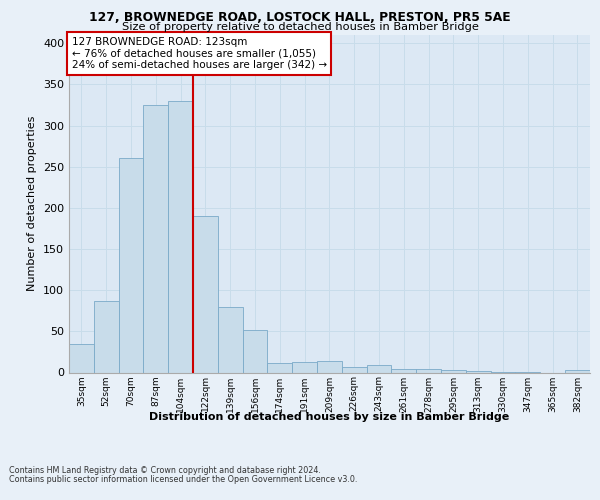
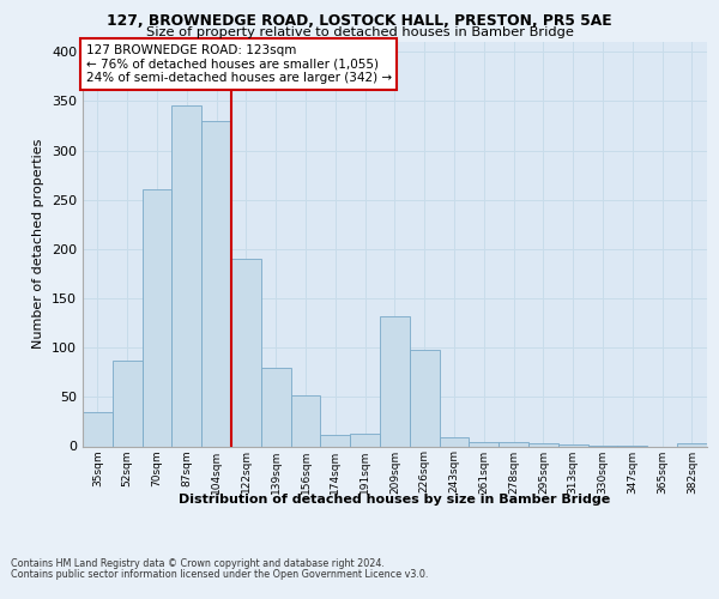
87sqm: 325 -> 346
209sqm: 14 -> 132
226sqm: 7 -> 98
